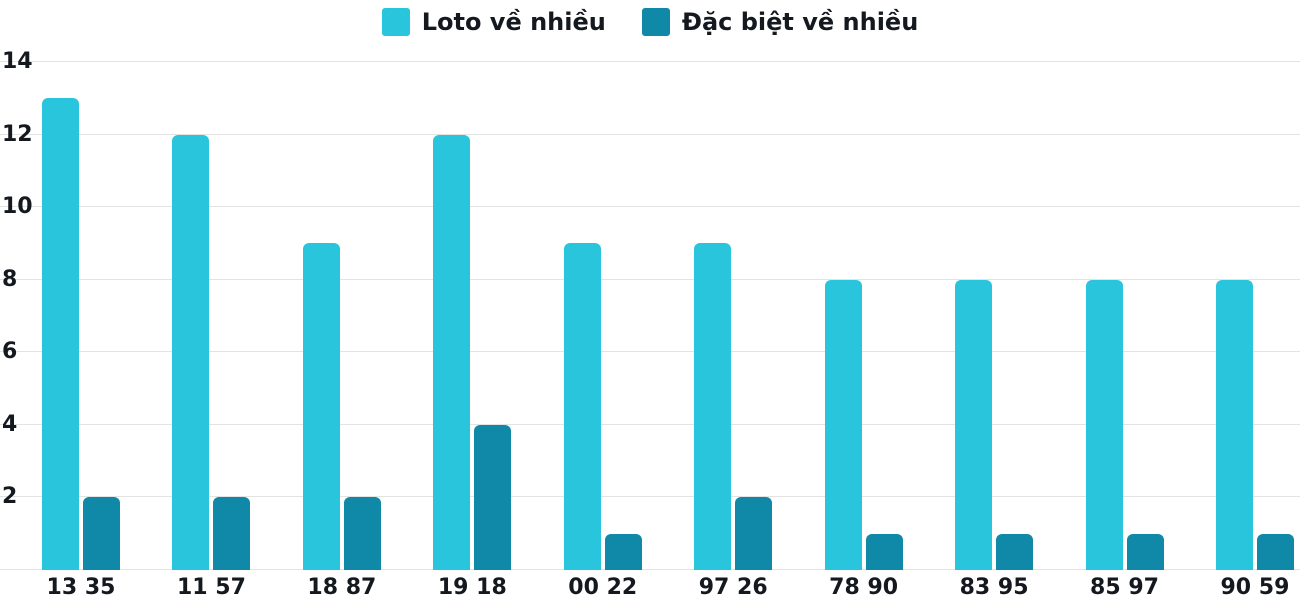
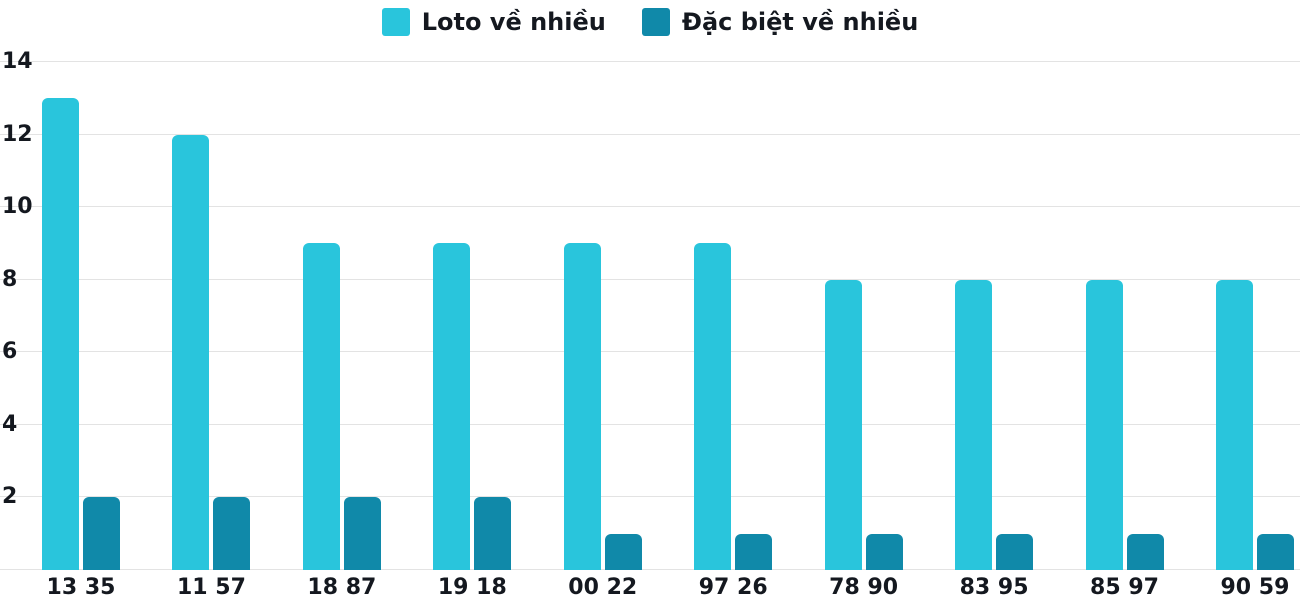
Loto về nhiều/19 18: 12 -> 9
Đặc biệt về nhiều/19 18: 4 -> 2
Đặc biệt về nhiều/97 26: 2 -> 1
